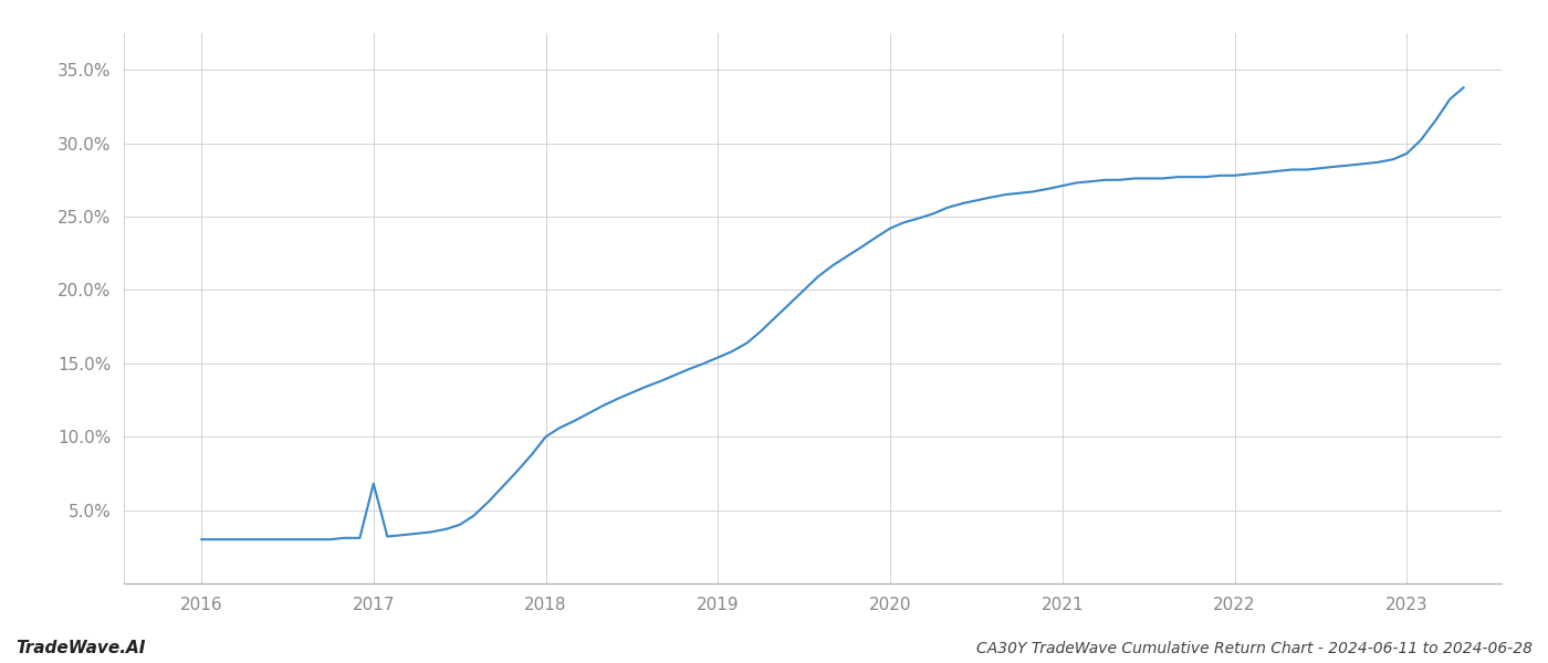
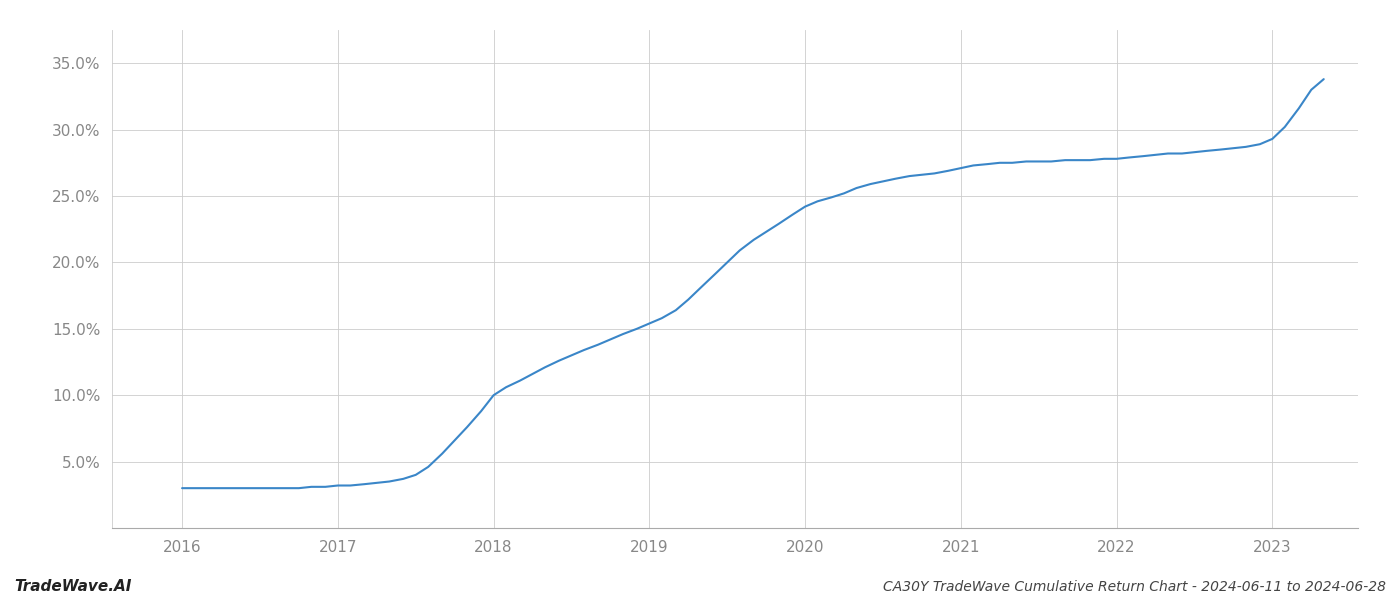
2017: 6.8% -> 3.2%
